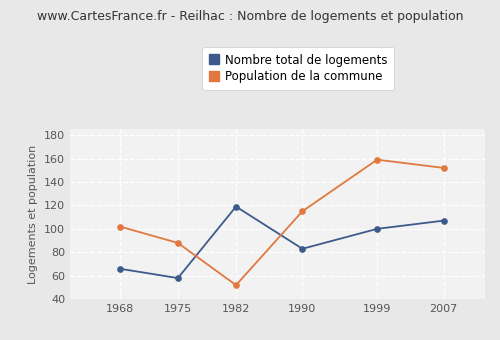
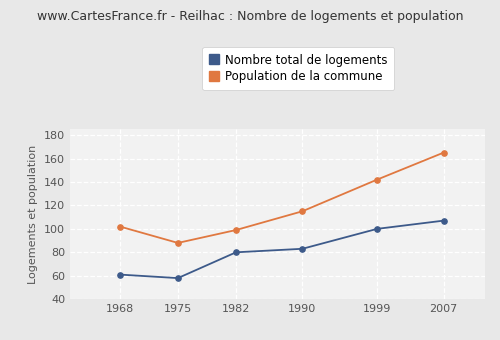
Nombre total de logements/1968: 66 -> 61
Nombre total de logements/1982: 119 -> 80
Population de la commune/1982: 52 -> 99
Population de la commune/1999: 159 -> 142
Population de la commune/2007: 152 -> 165
